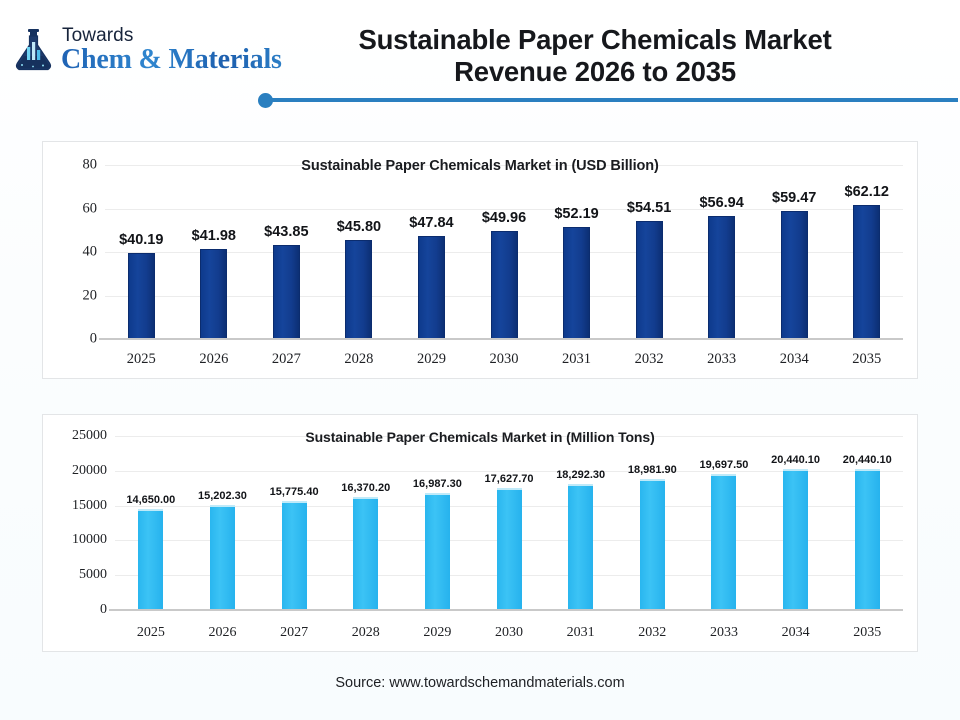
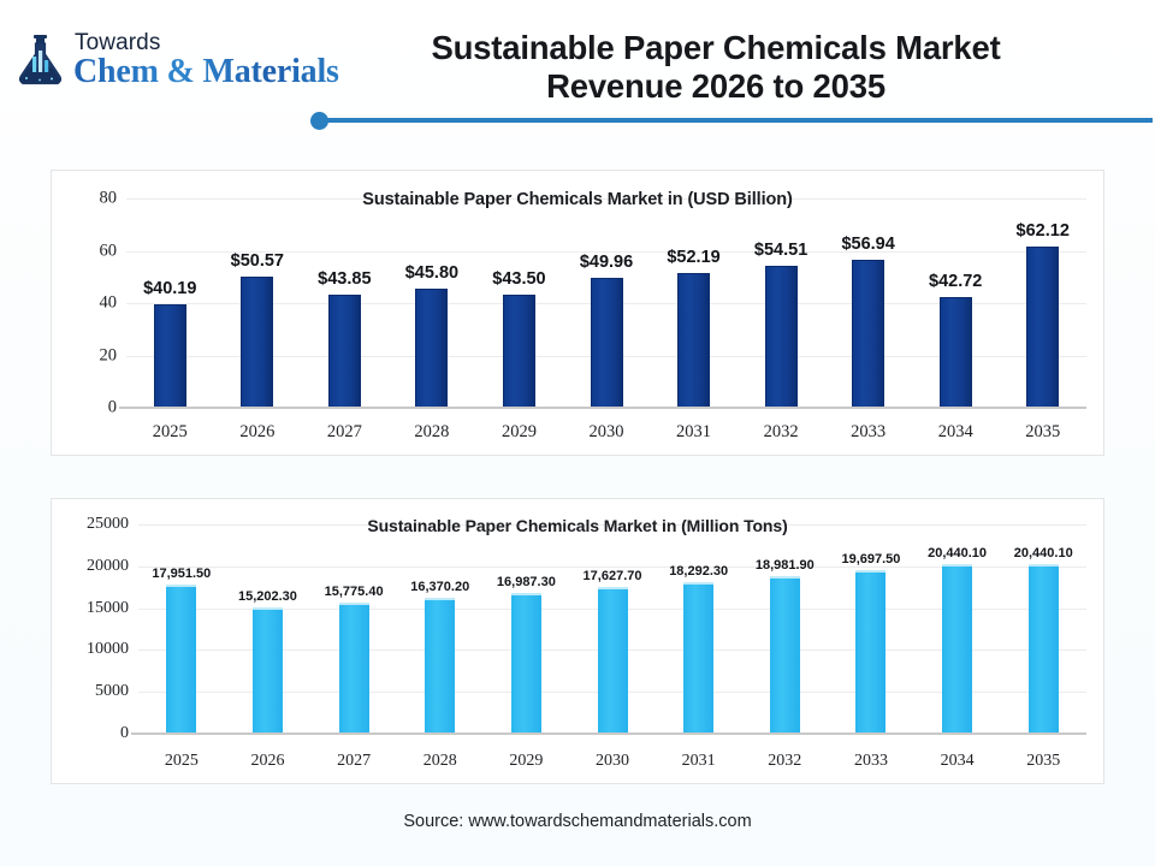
Sustainable Paper Chemicals Market in (USD Billion)/2026: $41.98 -> $50.57
Sustainable Paper Chemicals Market in (USD Billion)/2029: $47.84 -> $43.50
Sustainable Paper Chemicals Market in (USD Billion)/2034: $59.47 -> $42.72
Sustainable Paper Chemicals Market in (Million Tons)/2025: 14,650.00 -> 17,951.50
